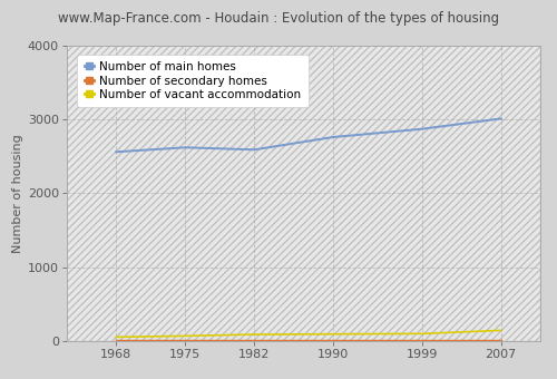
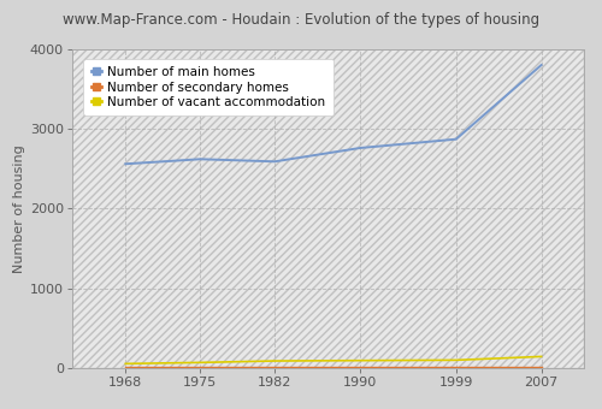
Number of main homes/2007: 3010 -> 3800
